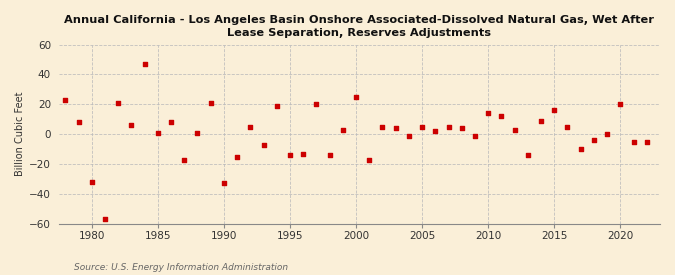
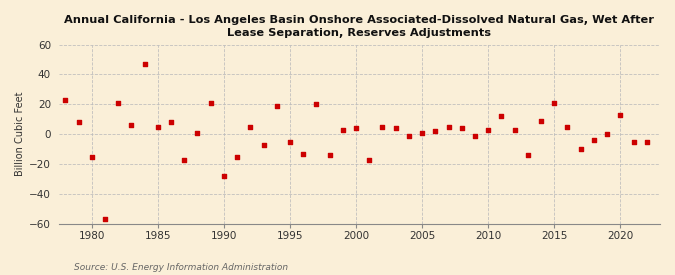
1980: -32 -> -15
1985: 1 -> 5
1990: -33 -> -28
1995: -14 -> -5
2000: 25 -> 4
2005: 5 -> 1
2010: 14 -> 3
2015: 16 -> 21
2020: 20 -> 13
